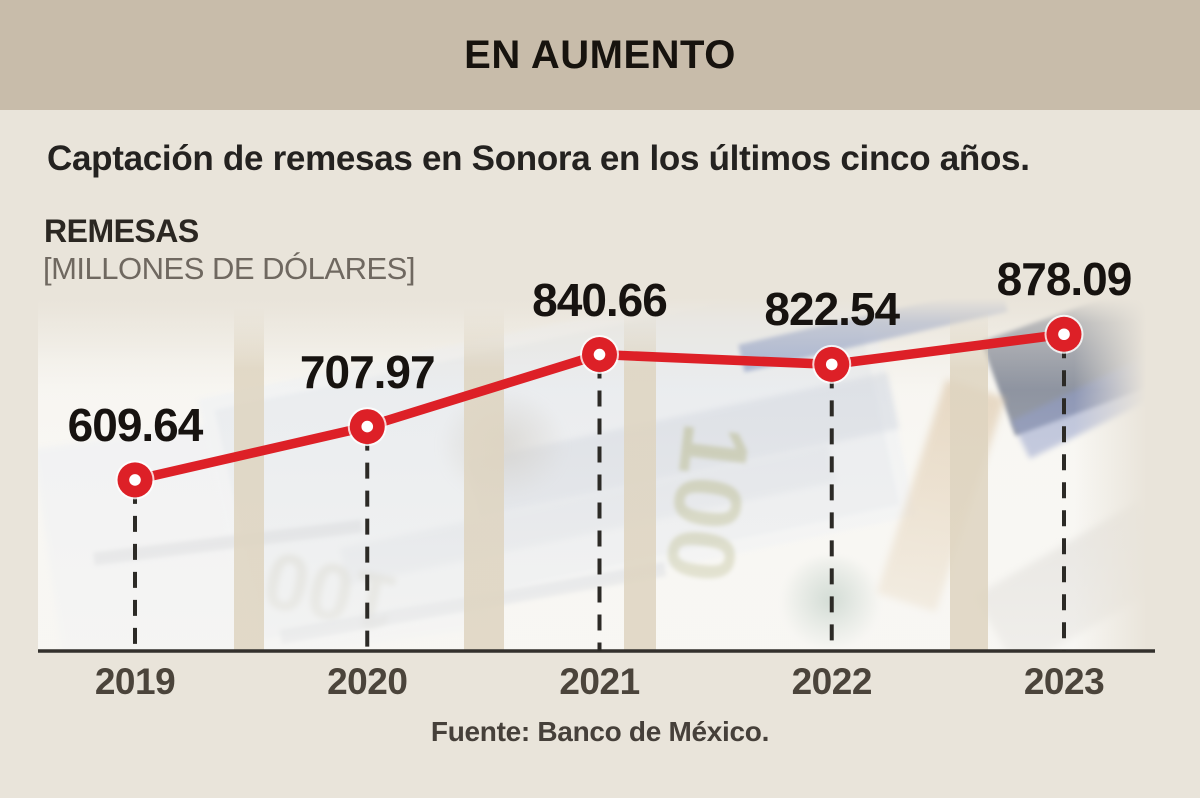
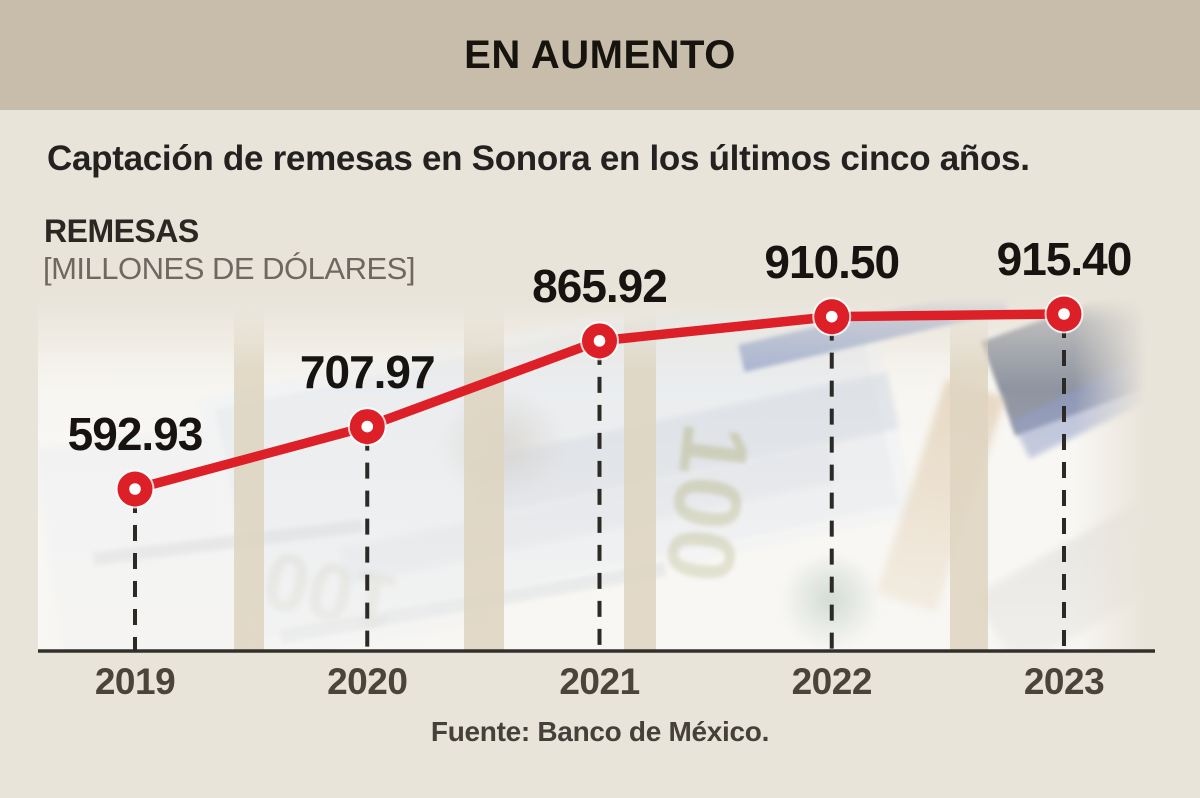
2019: 609.64 -> 592.93
2021: 840.66 -> 865.92
2022: 822.54 -> 910.50
2023: 878.09 -> 915.40
